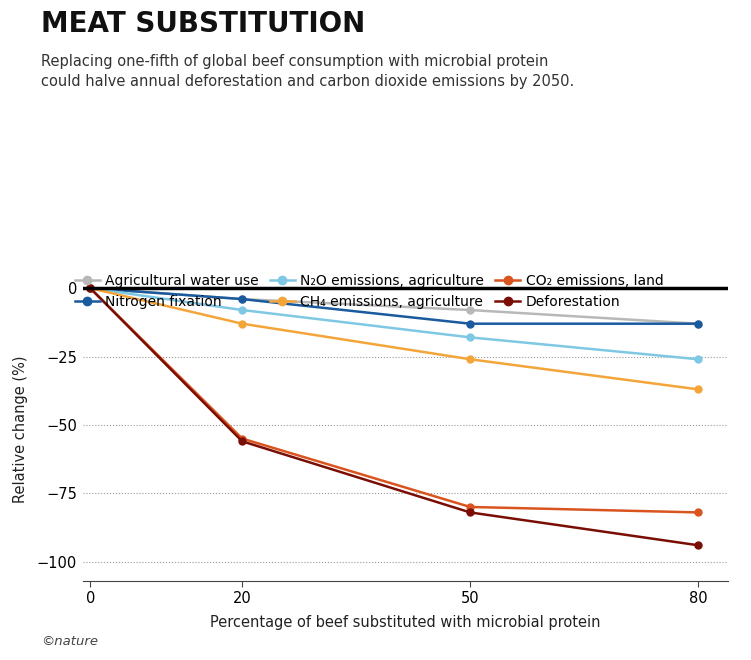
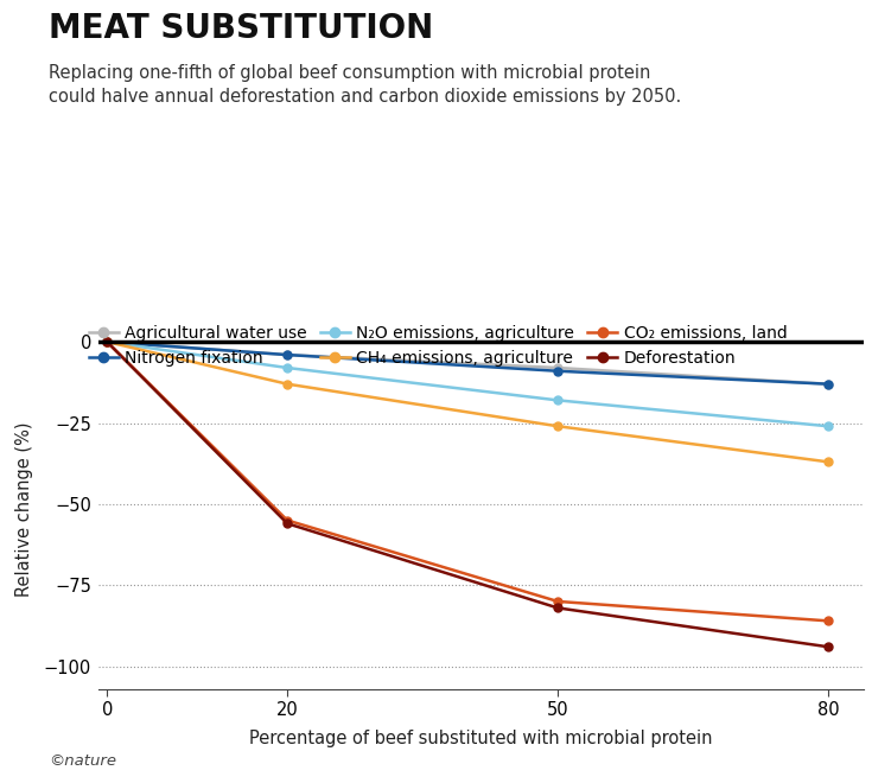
Nitrogen fixation/50: -13 -> -9
CO₂ emissions, land/80: -82 -> -86
